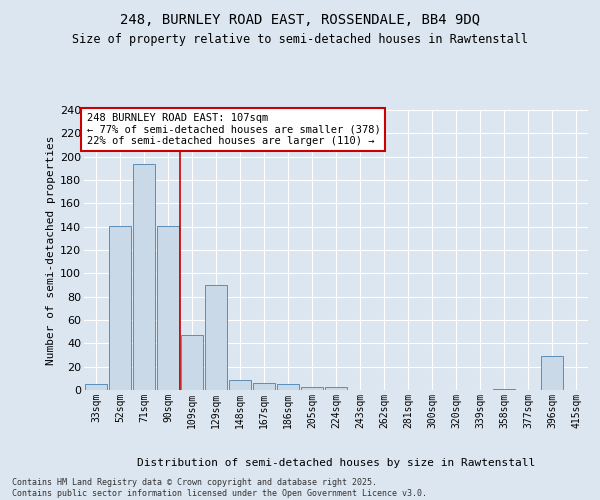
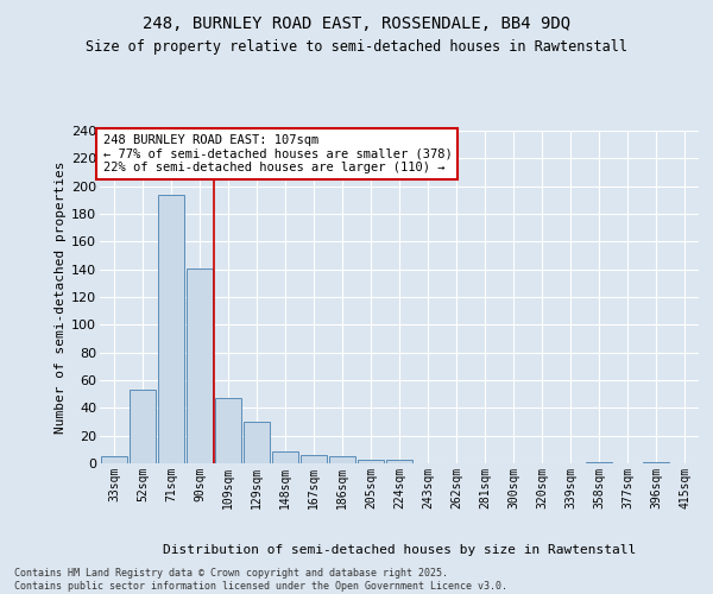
52sqm: 141 -> 53
129sqm: 90 -> 30
396sqm: 29 -> 1
